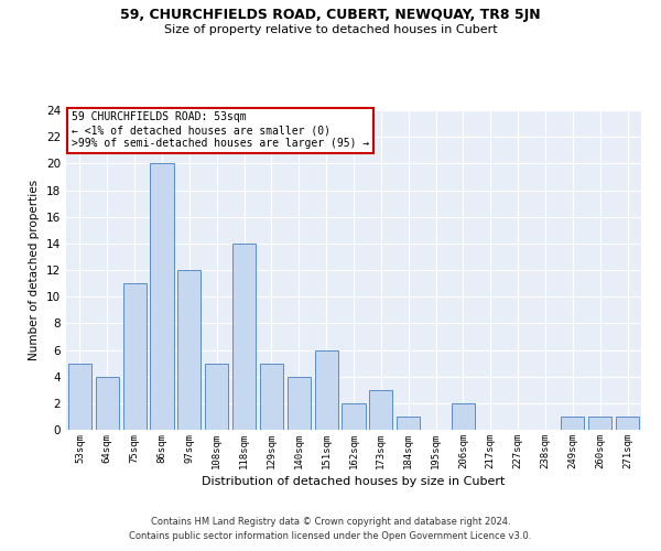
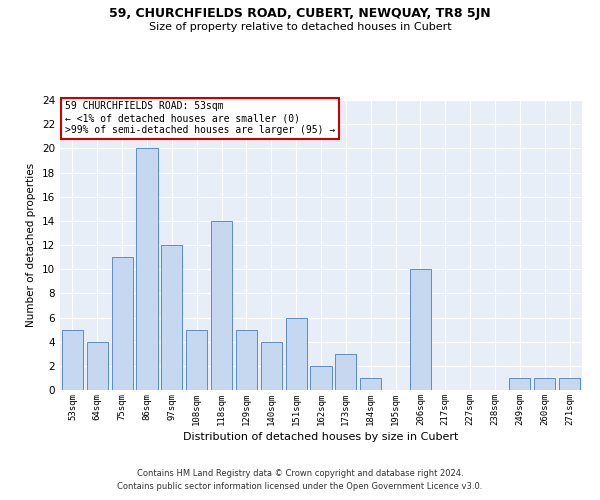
206sqm: 2 -> 10
